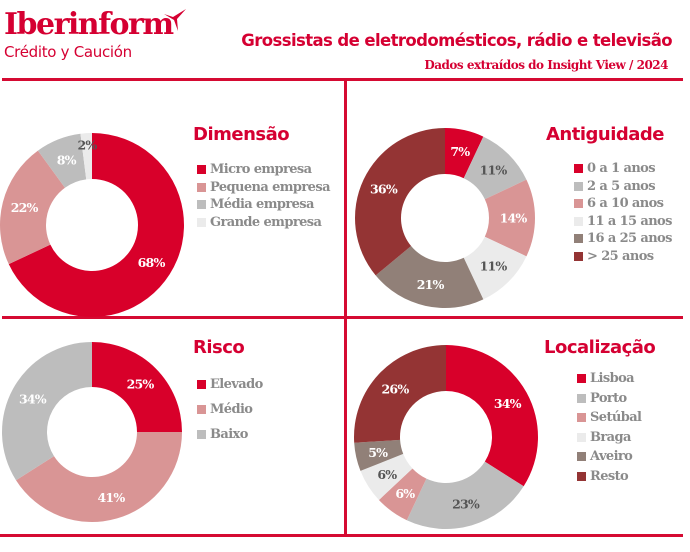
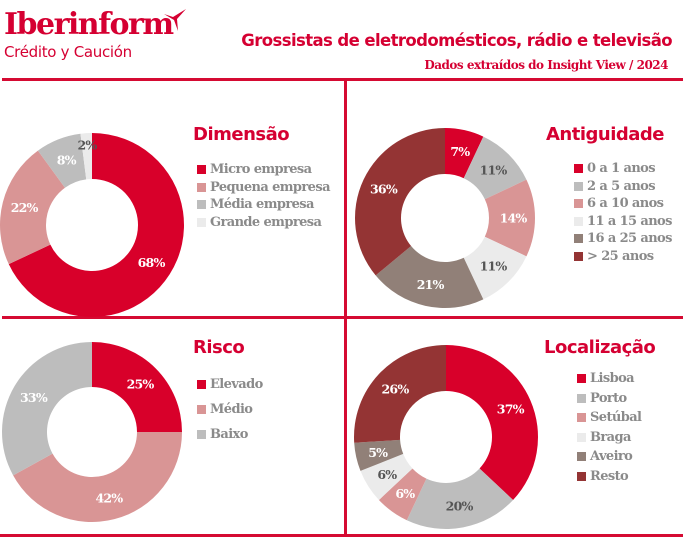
Risco/Médio: 41% -> 42%
Risco/Baixo: 34% -> 33%
Localização/Lisboa: 34% -> 37%
Localização/Porto: 23% -> 20%
